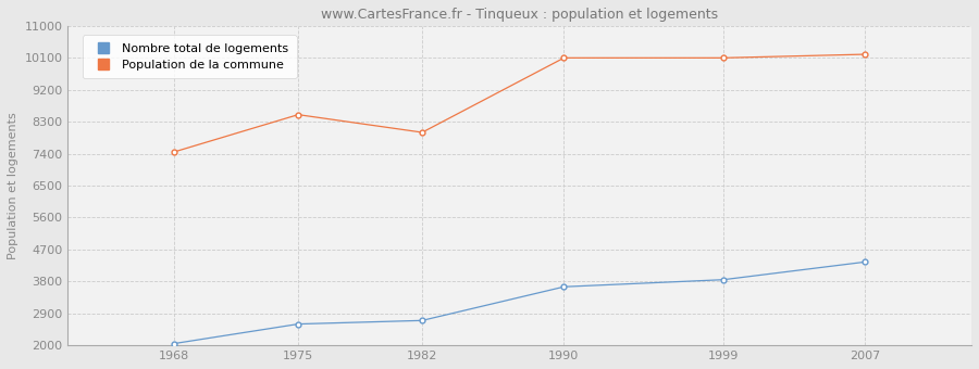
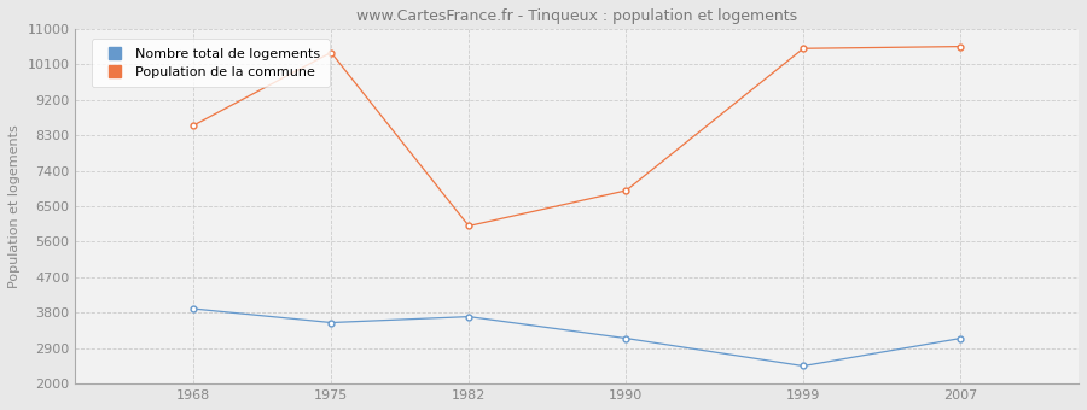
Nombre total de logements/1968: 2050 -> 3900
Population de la commune/1968: 7450 -> 8550
Nombre total de logements/1975: 2600 -> 3550
Population de la commune/1975: 8500 -> 10400
Nombre total de logements/1982: 2700 -> 3700
Population de la commune/1982: 8000 -> 6000
Nombre total de logements/1990: 3650 -> 3150
Population de la commune/1990: 10100 -> 6900
Nombre total de logements/1999: 3850 -> 2450
Population de la commune/1999: 10100 -> 10500
Nombre total de logements/2007: 4350 -> 3150
Population de la commune/2007: 10200 -> 10550
